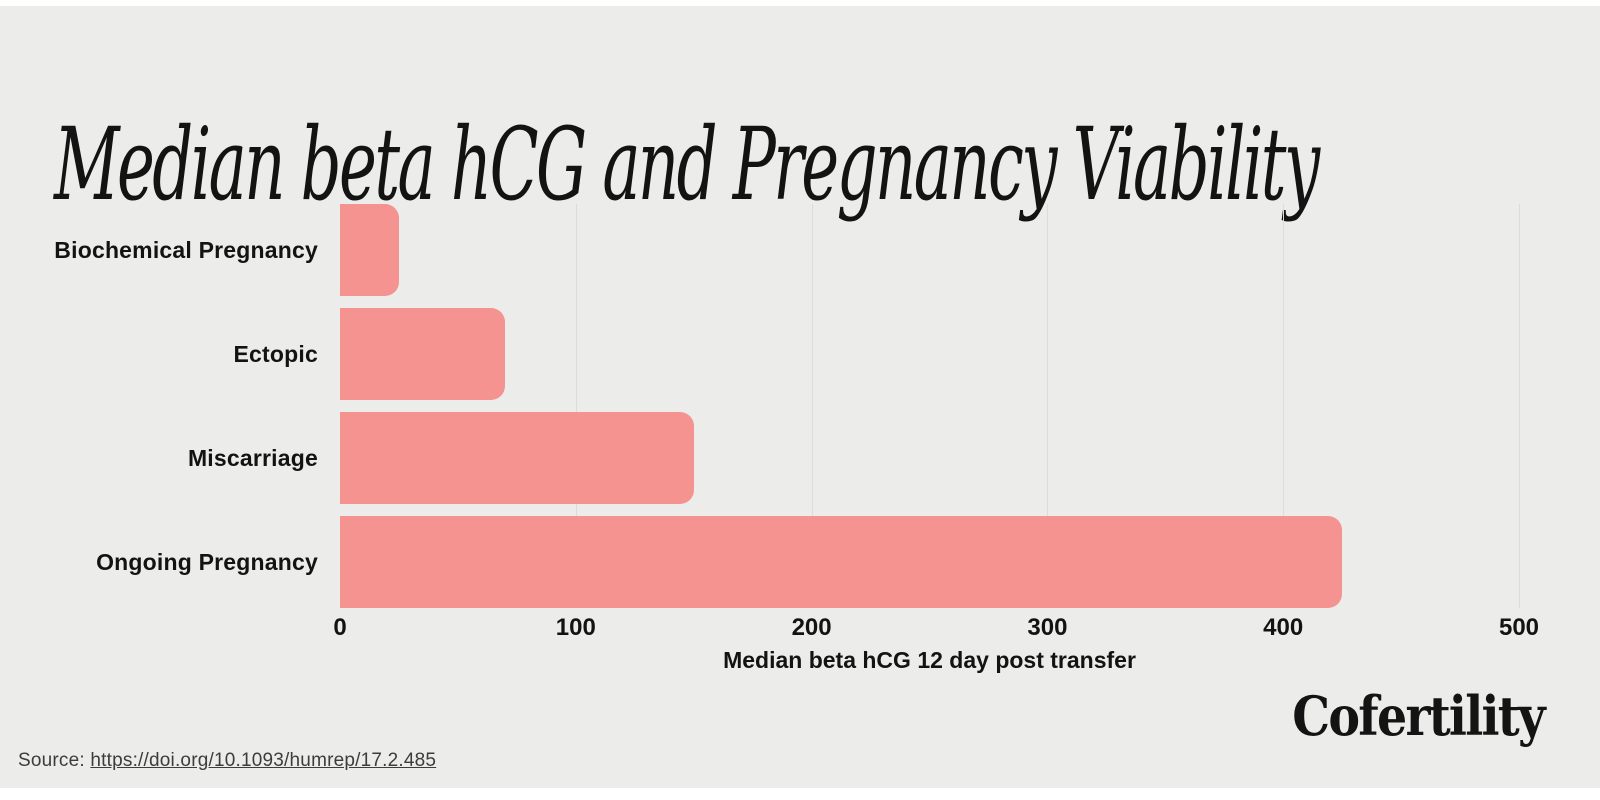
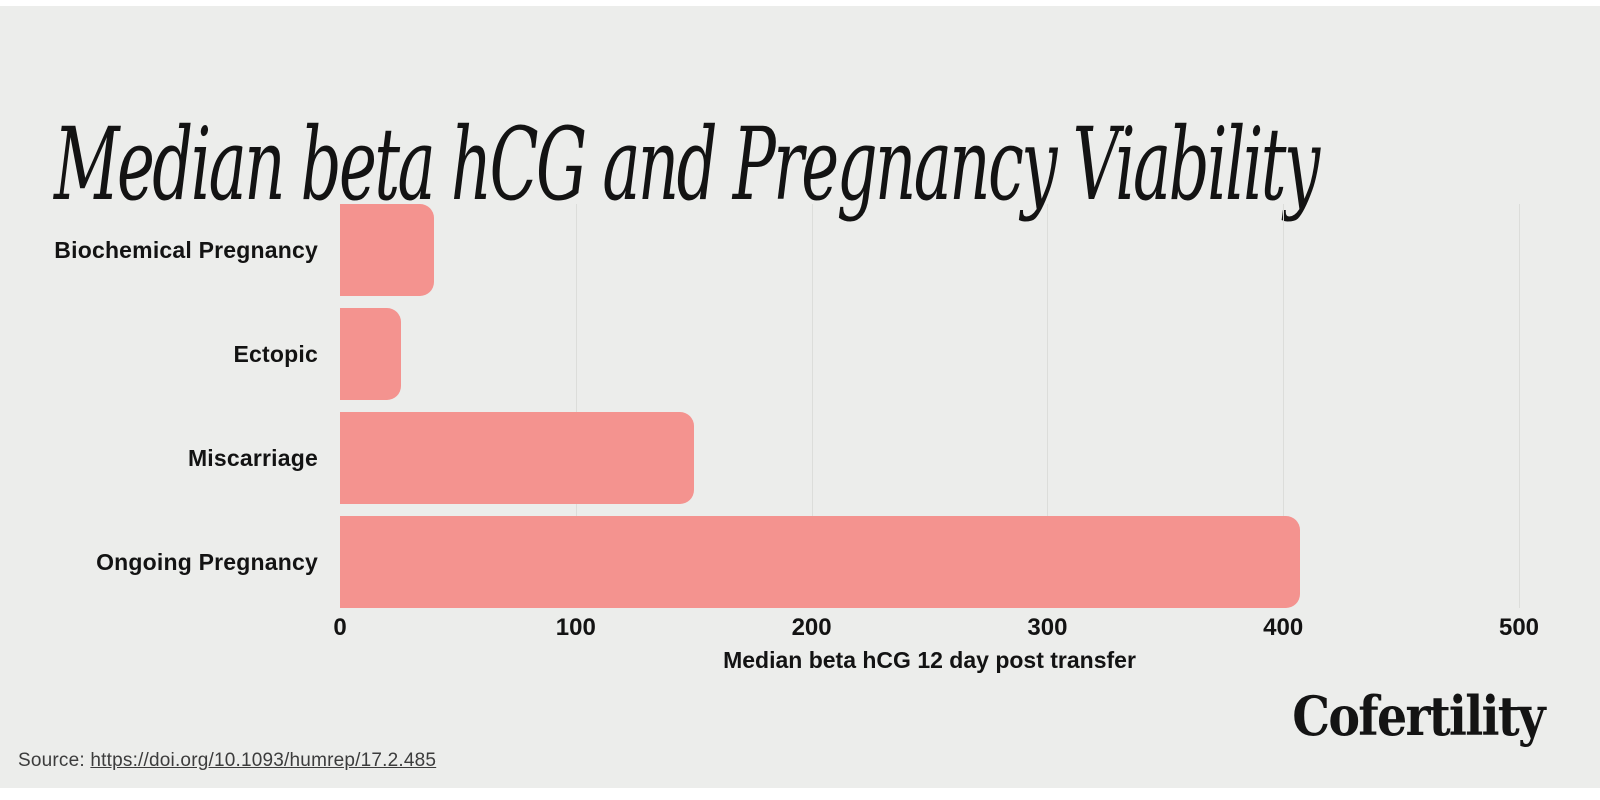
Biochemical Pregnancy: 25 -> 40
Ectopic: 70 -> 26
Ongoing Pregnancy: 425 -> 407
